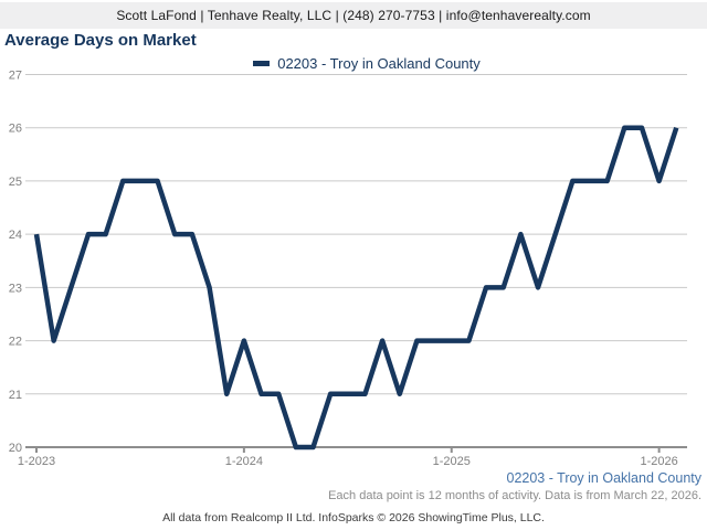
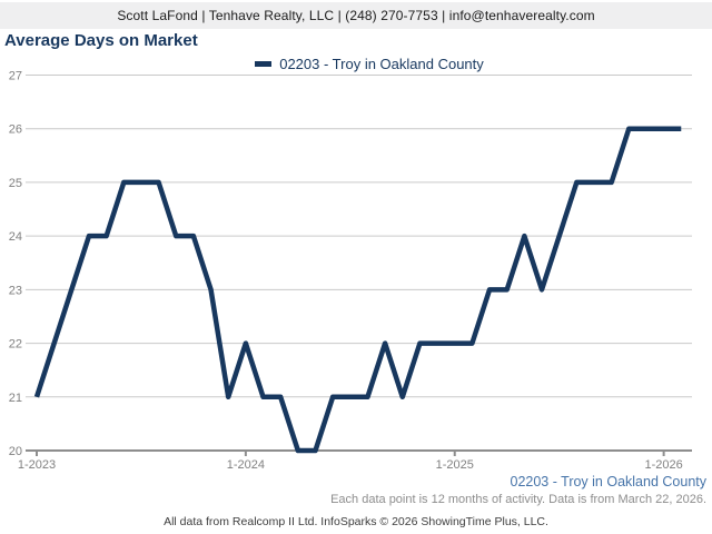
1-2023: 24 -> 21
1-2026: 25 -> 26
